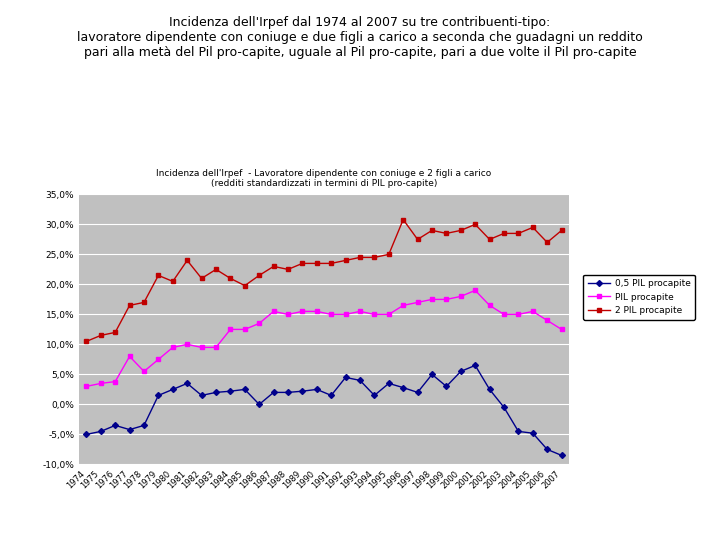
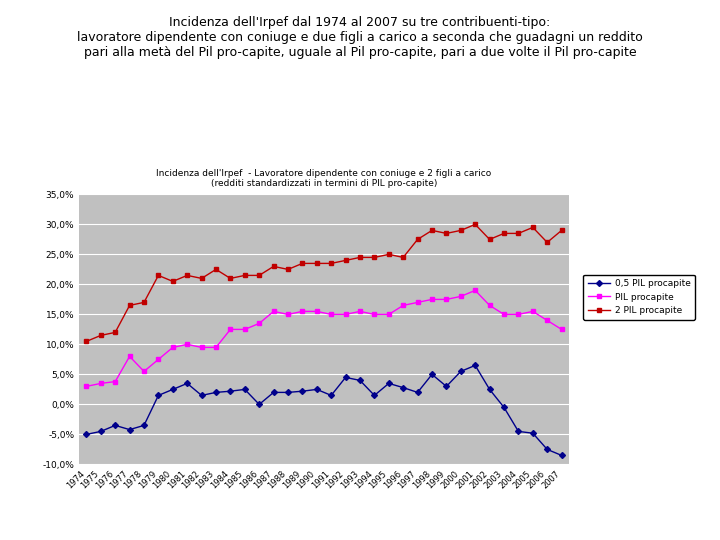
2 PIL procapite/1981: 24,0% -> 21,5%
2 PIL procapite/1985: 19,8% -> 21,5%
2 PIL procapite/1996: 30,8% -> 24,5%
